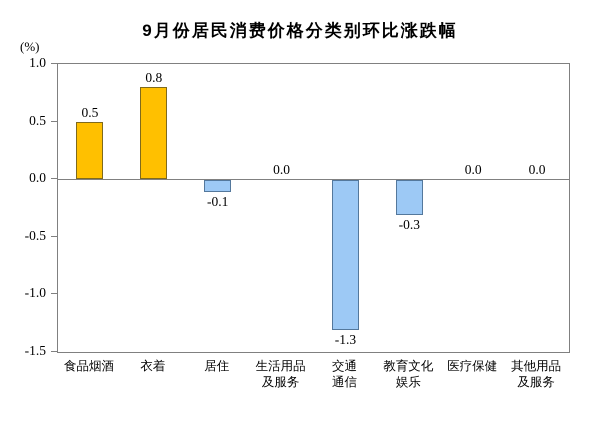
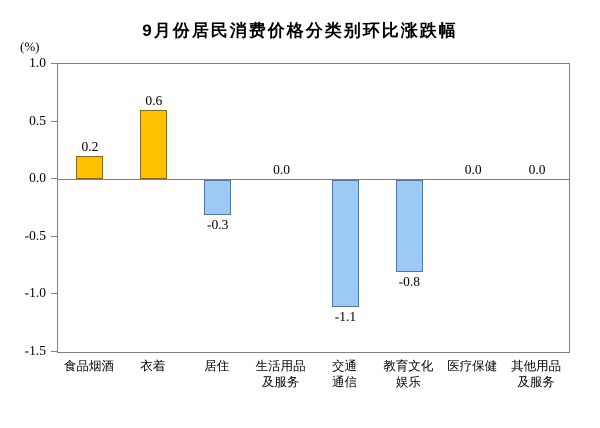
食品烟酒: 0.5 -> 0.2
衣着: 0.8 -> 0.6
居住: -0.1 -> -0.3
交通通信: -1.3 -> -1.1
教育文化娱乐: -0.3 -> -0.8
